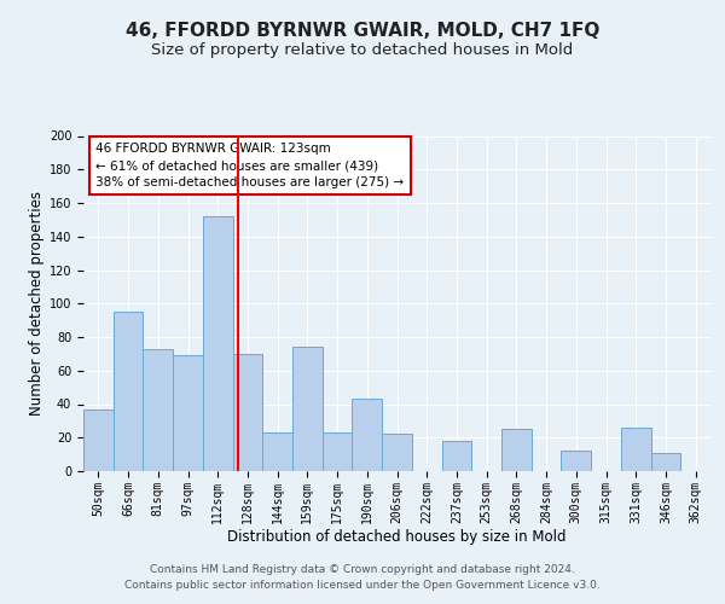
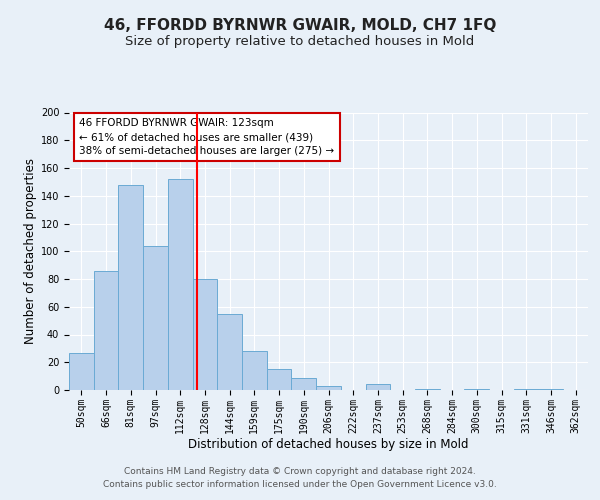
50sqm: 37 -> 27
66sqm: 95 -> 86
81sqm: 73 -> 148
97sqm: 69 -> 104
128sqm: 70 -> 80
144sqm: 23 -> 55
159sqm: 74 -> 28
175sqm: 23 -> 15
190sqm: 43 -> 9
206sqm: 22 -> 3
237sqm: 18 -> 4
268sqm: 25 -> 1
300sqm: 12 -> 1
331sqm: 26 -> 1
346sqm: 11 -> 1
